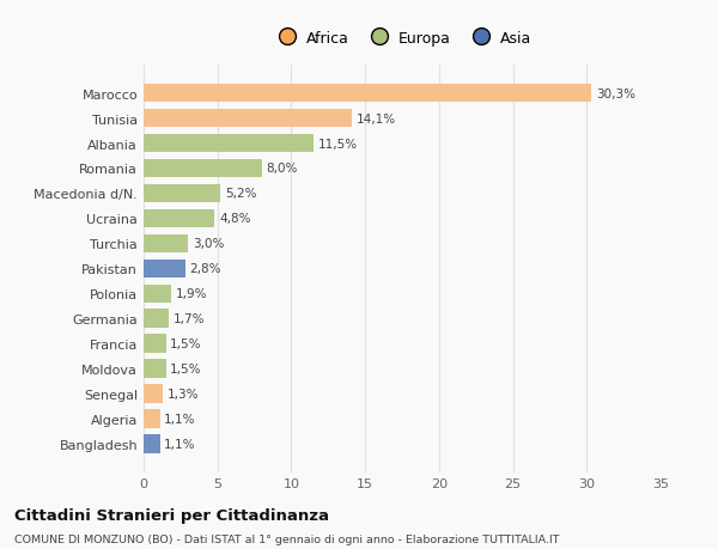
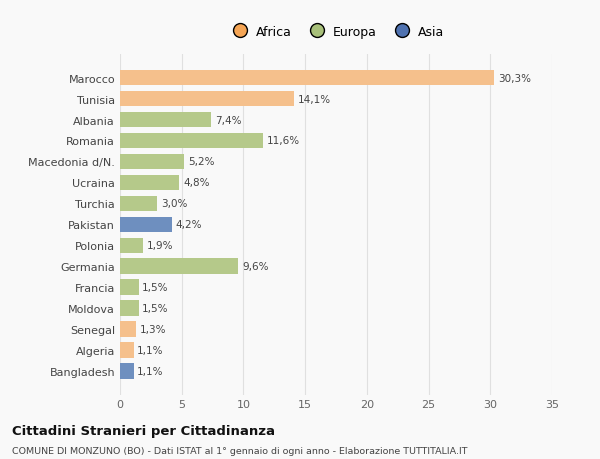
Albania: 11,5% -> 7,4%
Romania: 8,0% -> 11,6%
Pakistan: 2,8% -> 4,2%
Germania: 1,7% -> 9,6%
